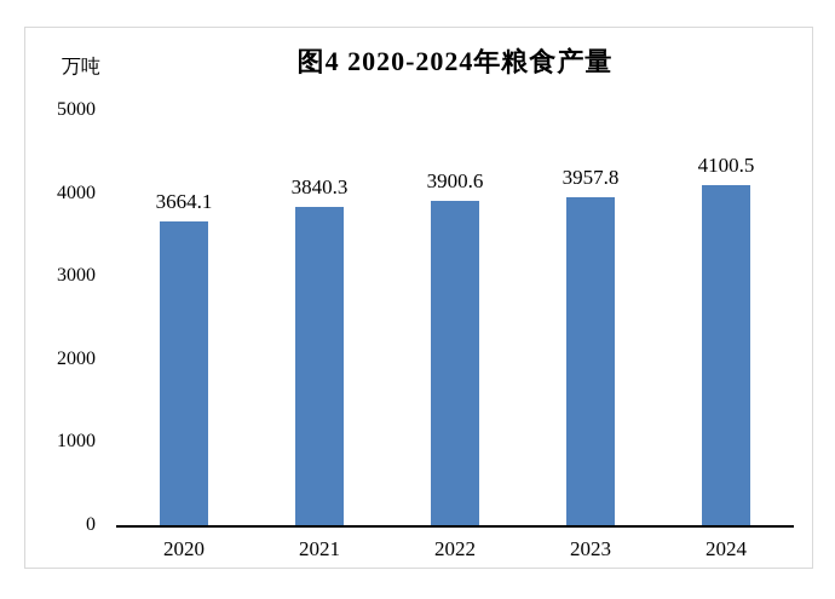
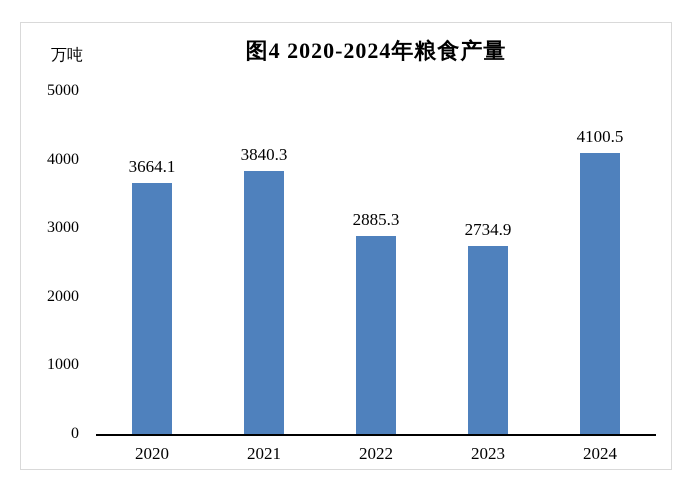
2022: 3900.6 -> 2885.3
2023: 3957.8 -> 2734.9
